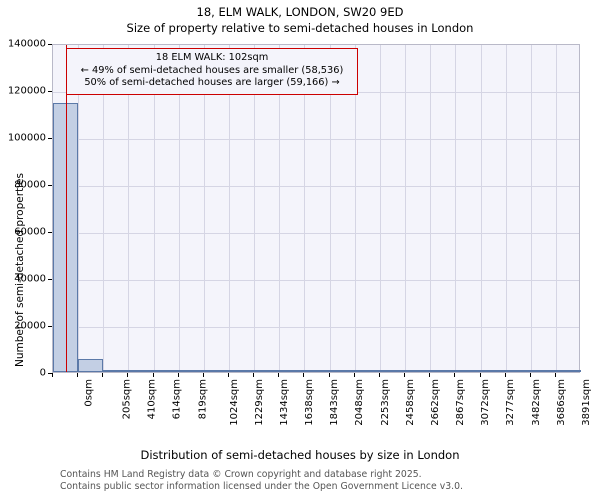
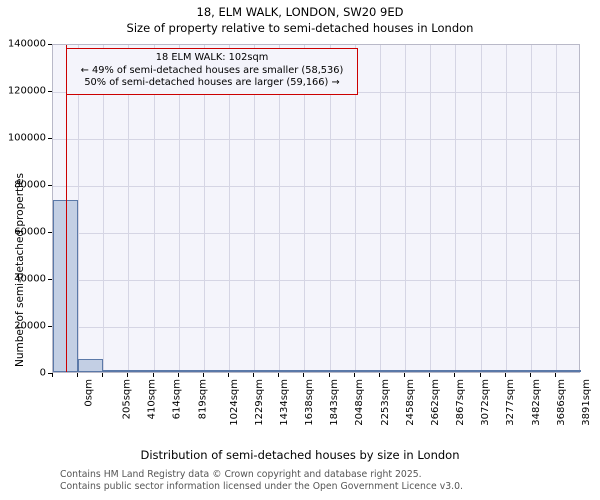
0sqm: 114000 -> 73000
